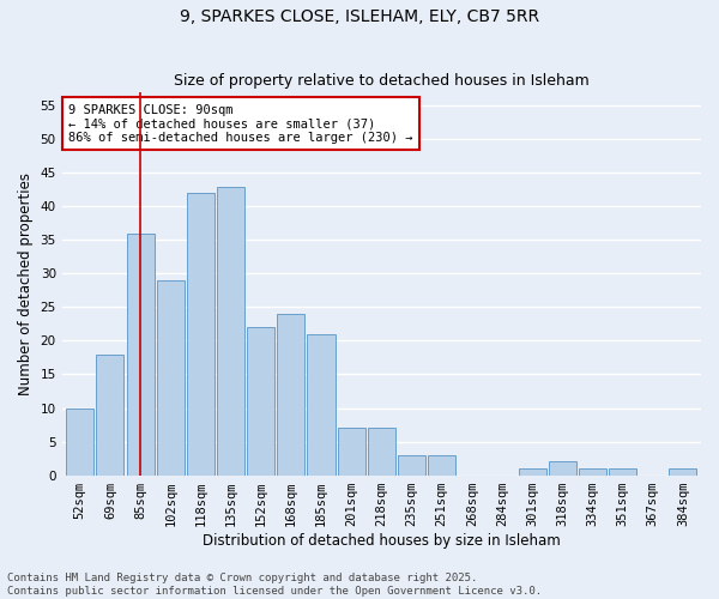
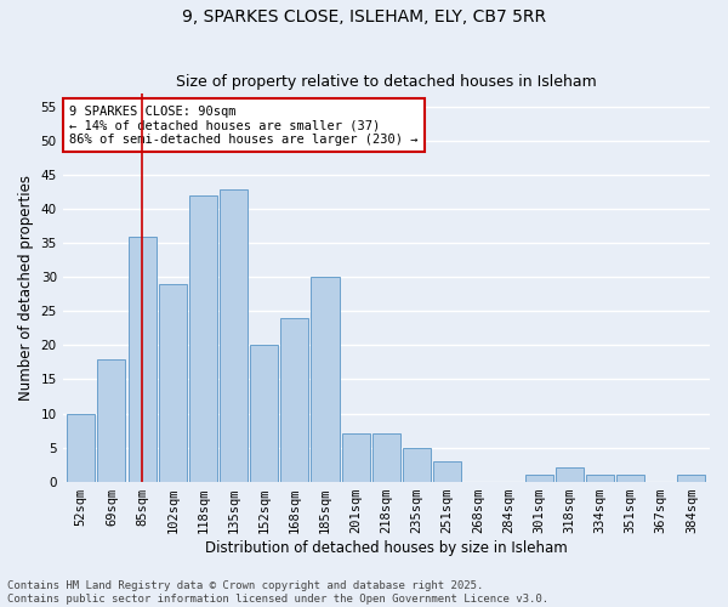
152sqm: 22 -> 20
185sqm: 21 -> 30
235sqm: 3 -> 5
